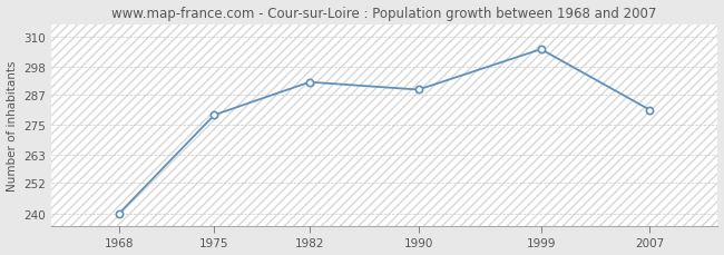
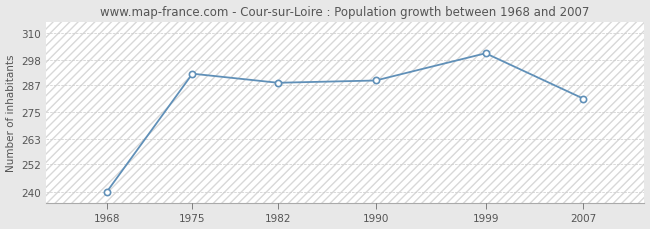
1975: 279 -> 292
1982: 292 -> 288
1999: 305 -> 301
